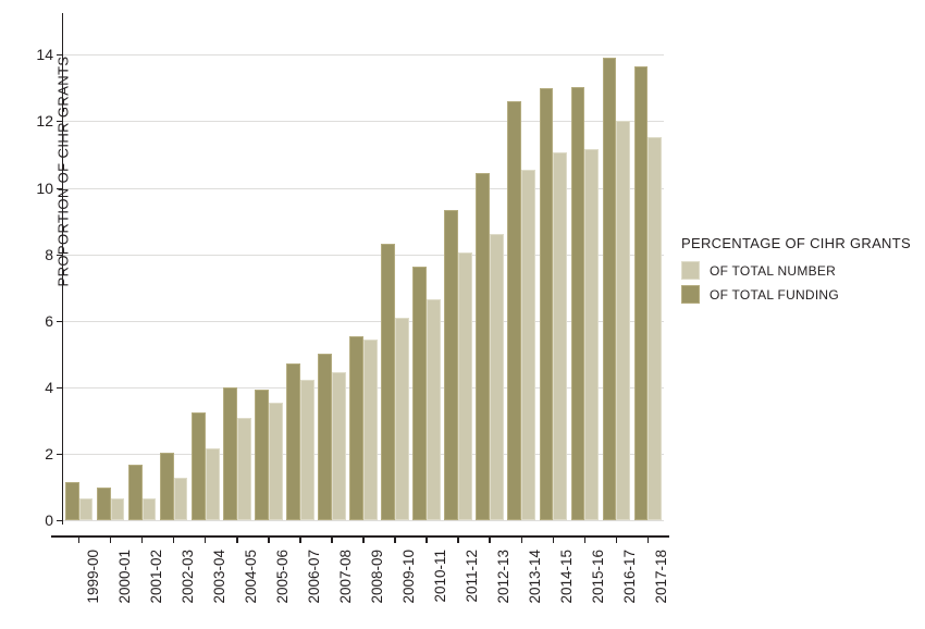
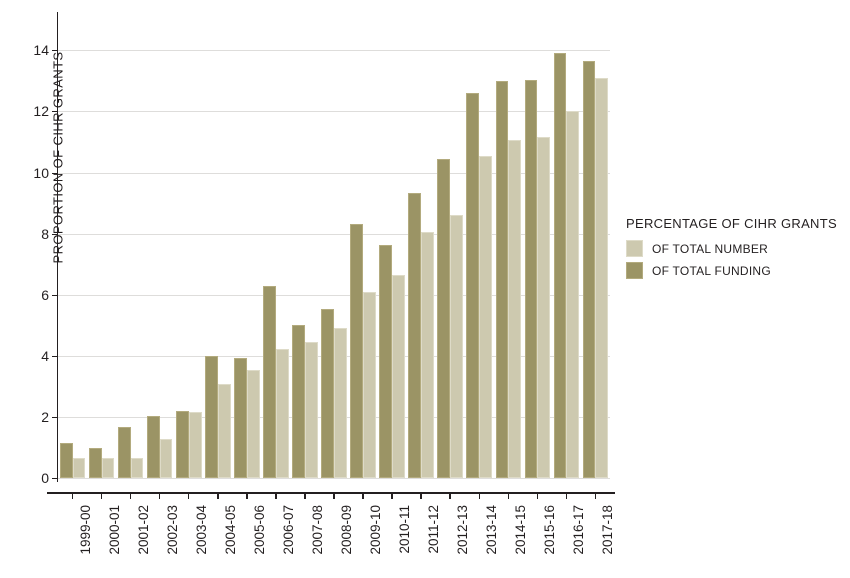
OF TOTAL FUNDING/2003-04: 3.2 -> 2.2
OF TOTAL FUNDING/2006-07: 4.7 -> 6.3
OF TOTAL NUMBER/2008-09: 5.4 -> 4.9
OF TOTAL NUMBER/2017-18: 11.5 -> 13.1
